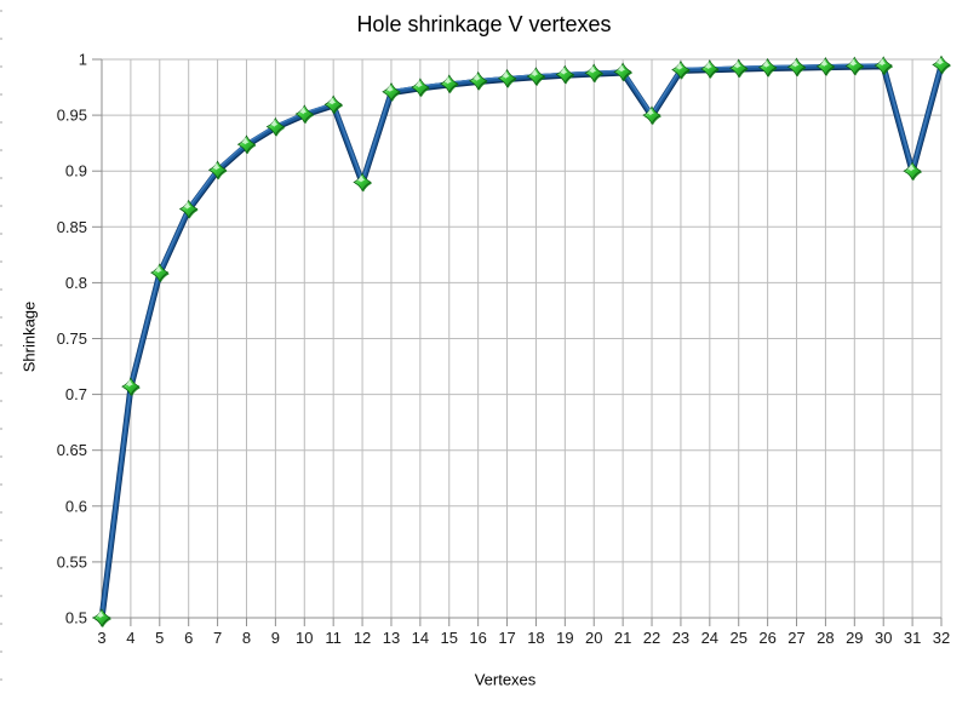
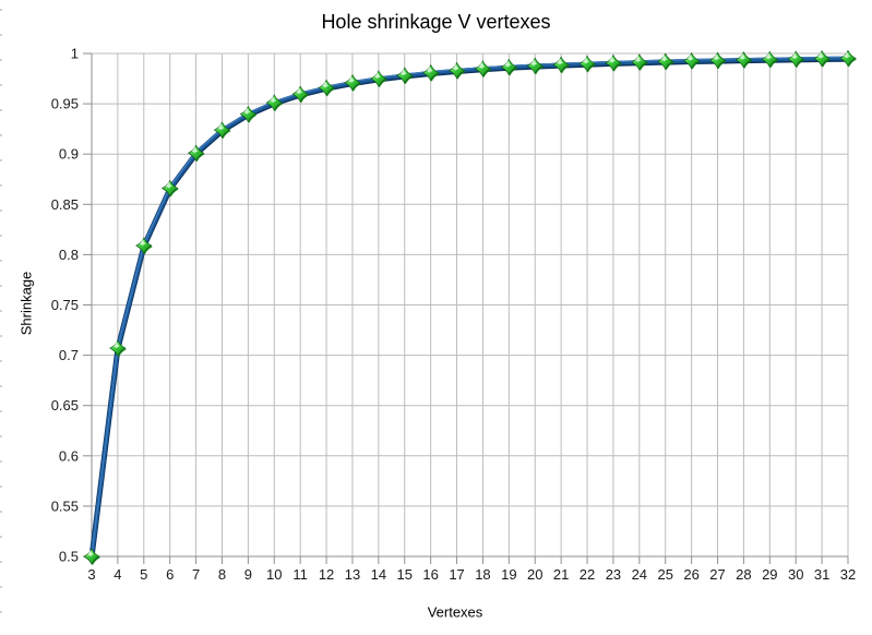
12: 0.89 -> 0.97
22: 0.95 -> 0.99
31: 0.90 -> 0.99
